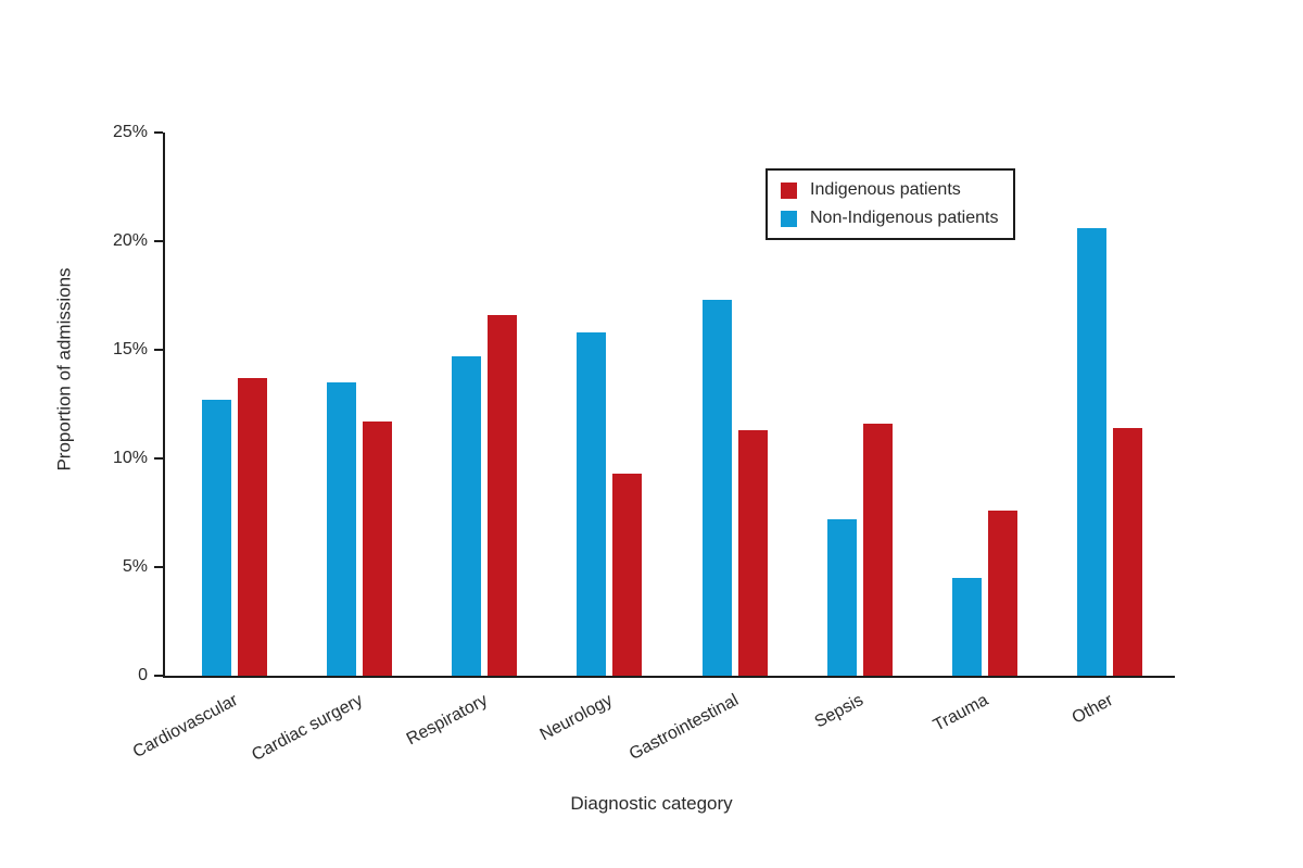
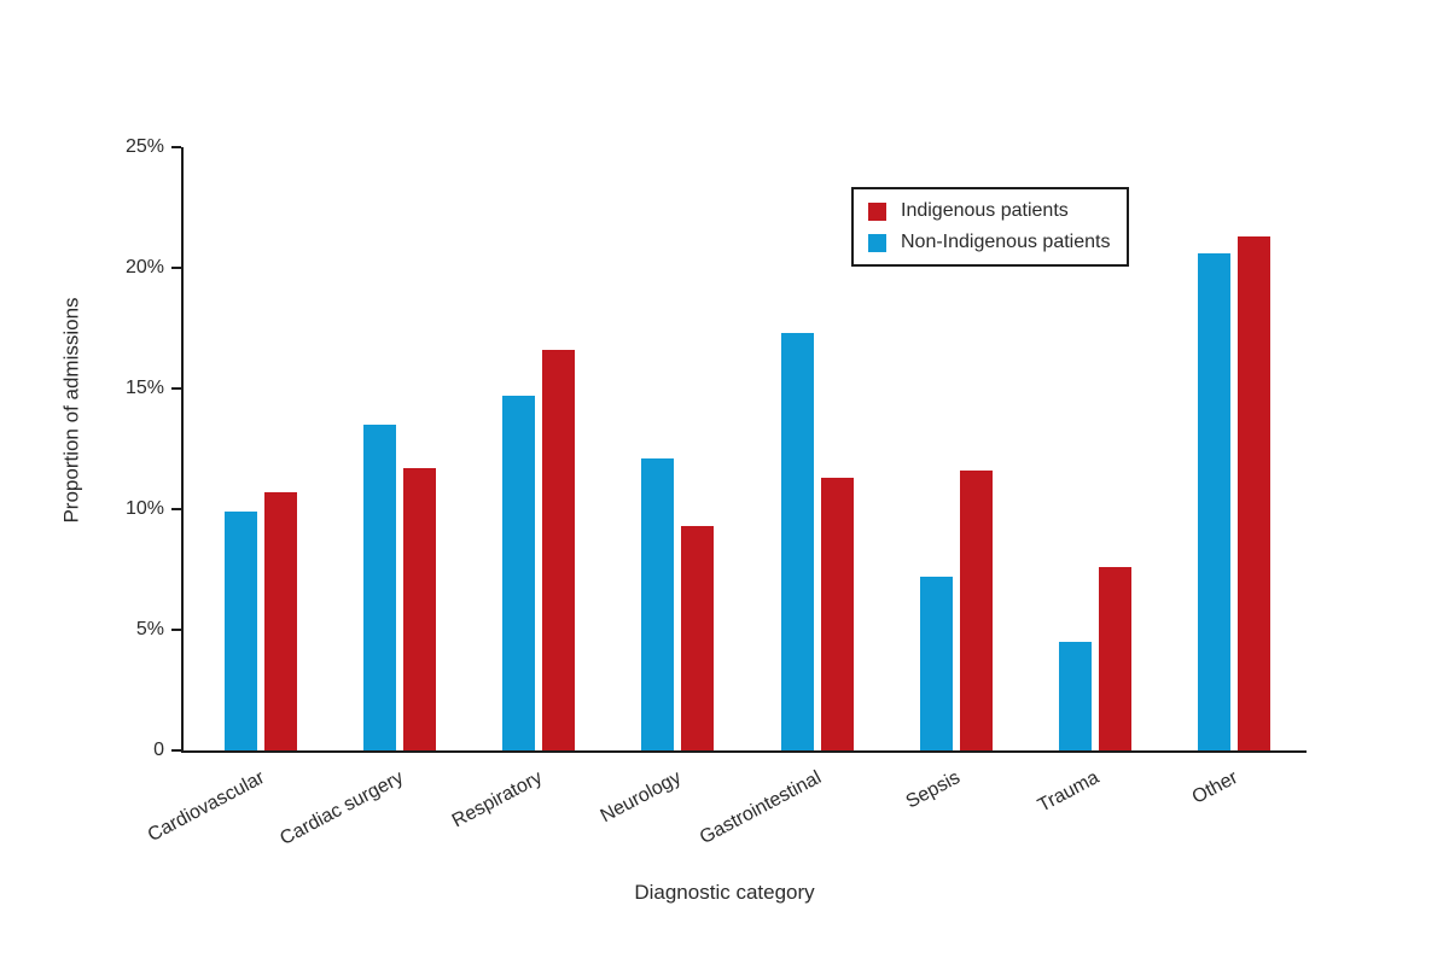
Indigenous patients/Cardiovascular: 13.7% -> 10.7%
Non-Indigenous patients/Cardiovascular: 12.7% -> 9.9%
Non-Indigenous patients/Neurology: 15.8% -> 12.1%
Indigenous patients/Other: 11.4% -> 21.3%
